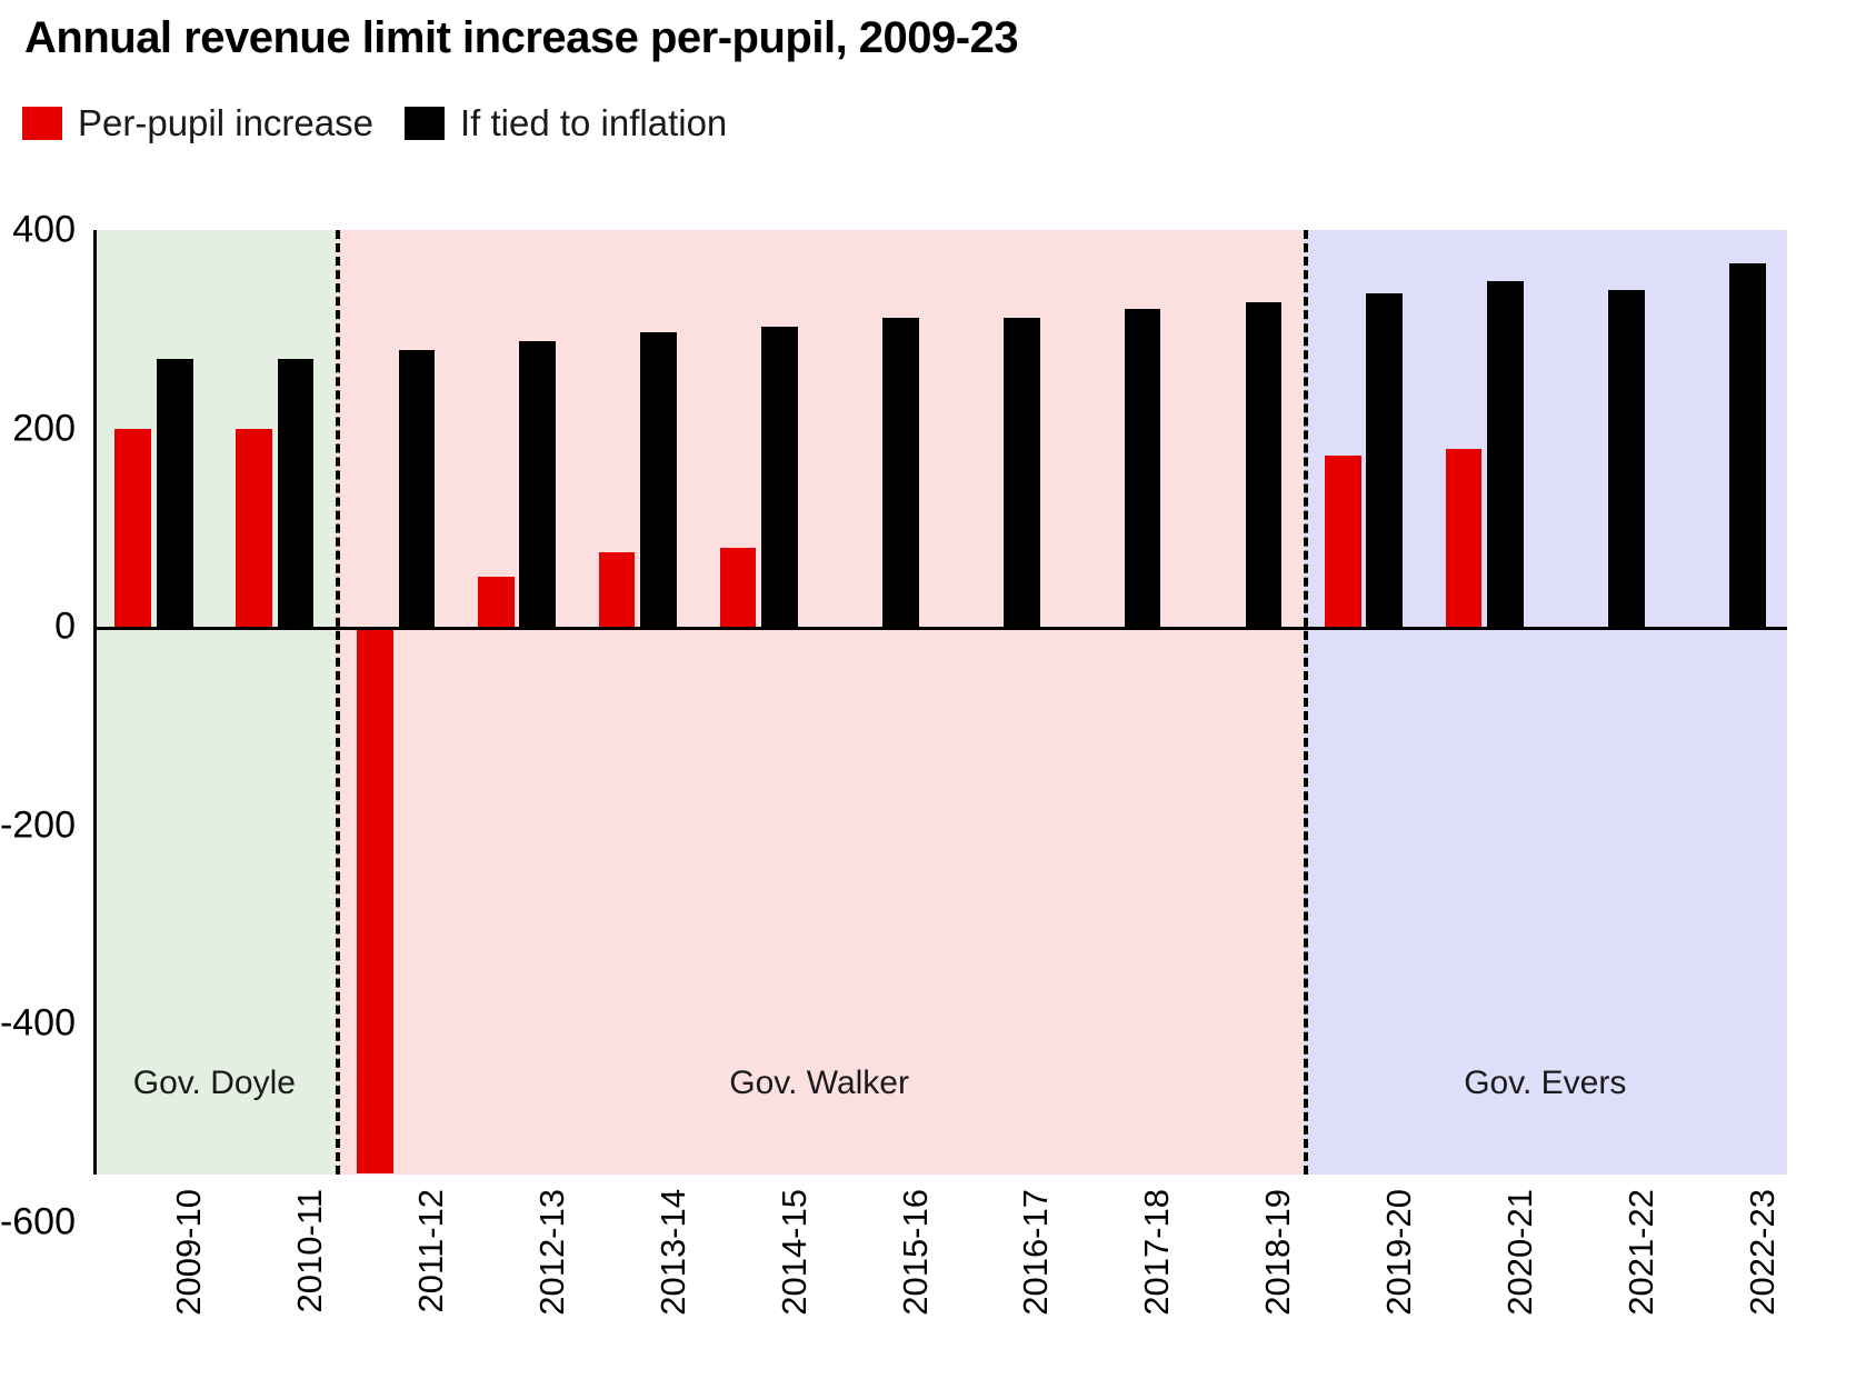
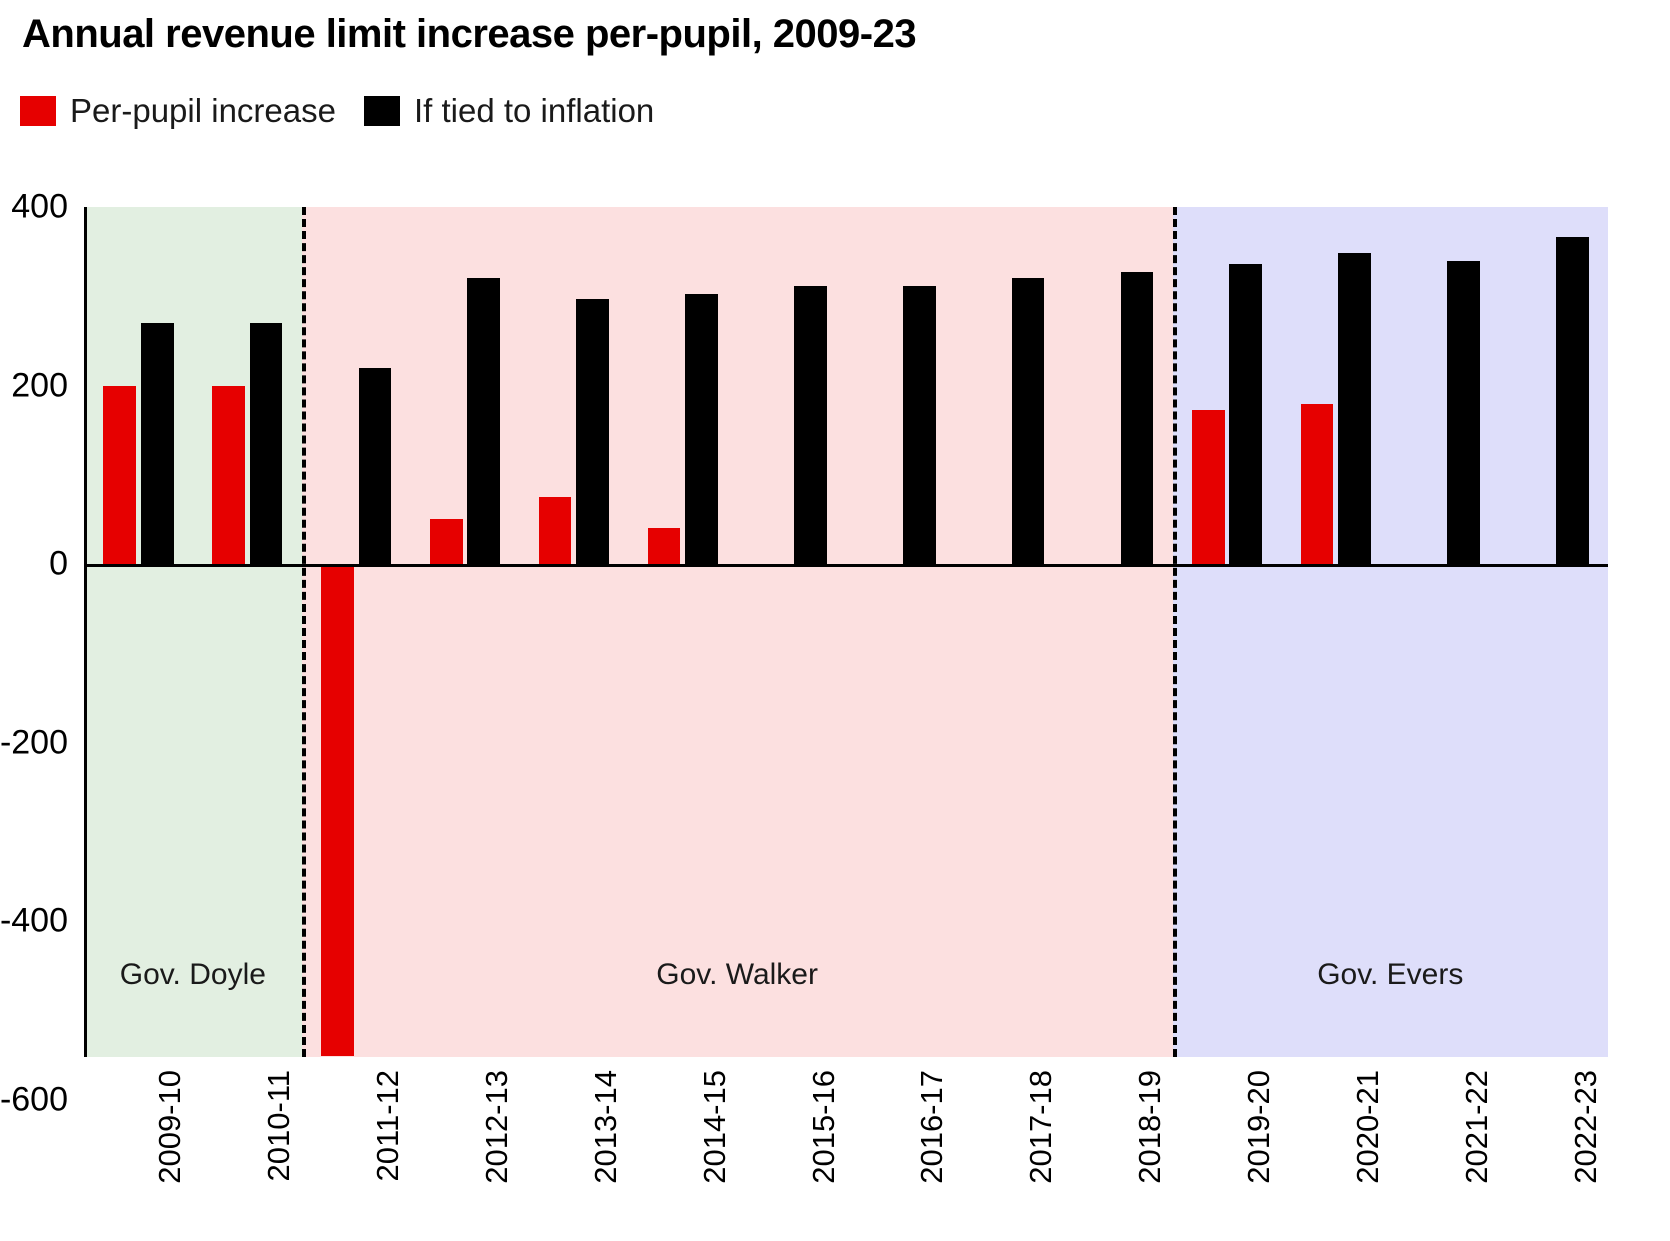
If tied to inflation/2011-12: 280 -> 220
If tied to inflation/2012-13: 290 -> 320
Per-pupil increase/2014-15: 80 -> 40
